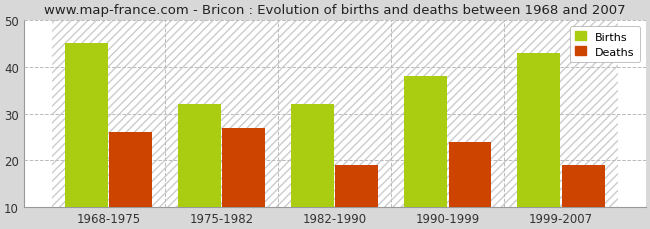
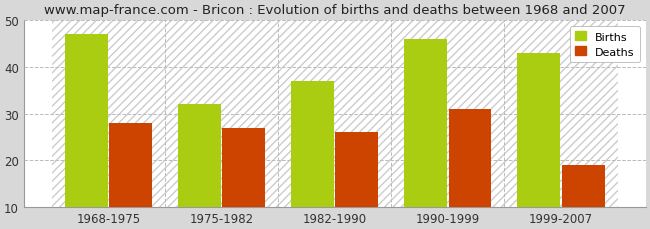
Births/1968-1975: 45 -> 47
Deaths/1968-1975: 26 -> 28
Births/1982-1990: 32 -> 37
Deaths/1982-1990: 19 -> 26
Births/1990-1999: 38 -> 46
Deaths/1990-1999: 24 -> 31
